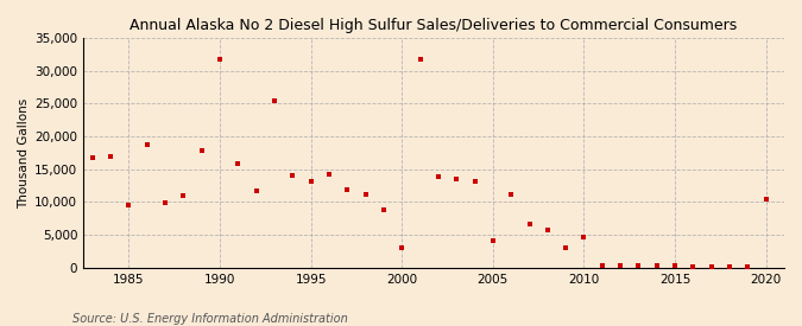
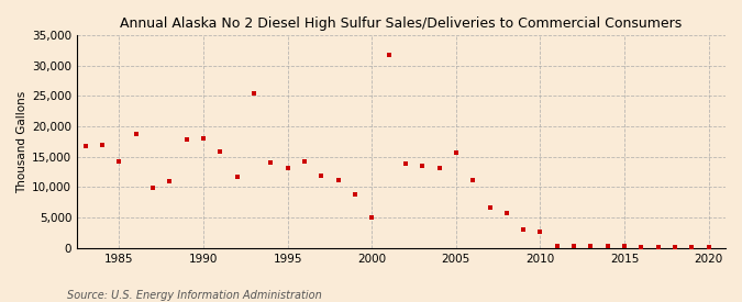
1985: 9,600 -> 14,200
1990: 31,800 -> 18,000
2000: 3,000 -> 5,100
2005: 4,200 -> 15,700
2010: 4,600 -> 2,700
2020: 10,400 -> 100
